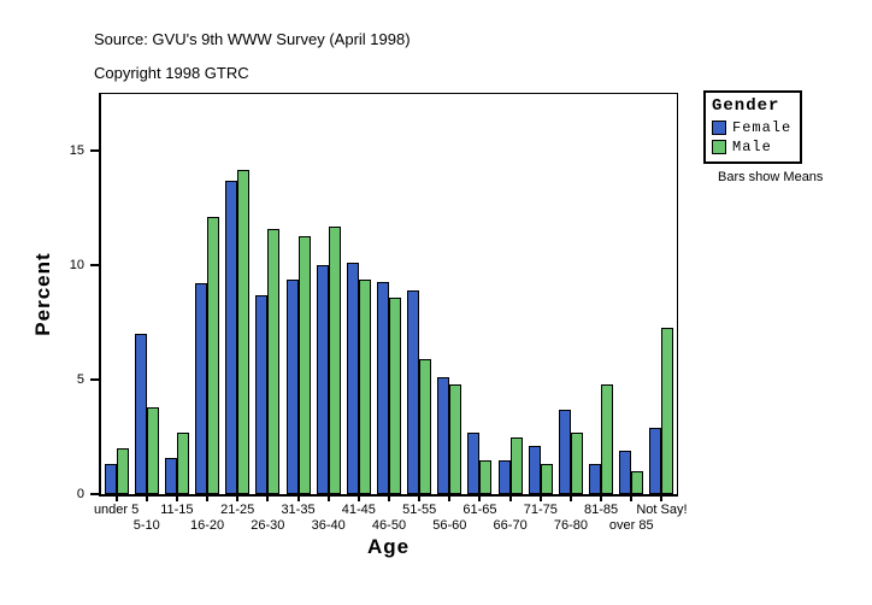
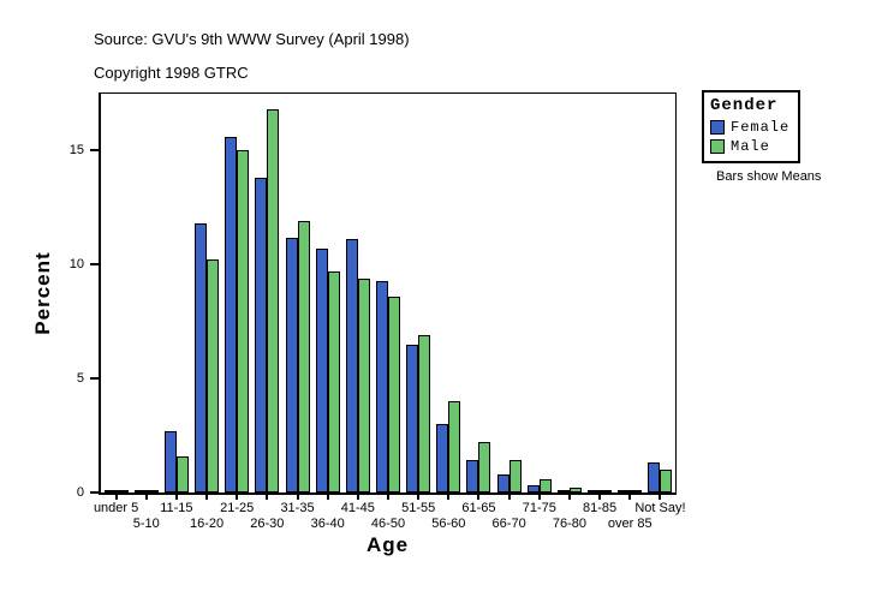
Female/under 5: 1.3 -> 0.1
Male/under 5: 2.0 -> 0.1
Female/5-10: 7.0 -> 0.1
Male/5-10: 3.8 -> 0.1
Female/11-15: 1.6 -> 2.7
Male/11-15: 2.7 -> 1.6
Female/16-20: 9.2 -> 11.8
Male/16-20: 12.1 -> 10.2
Female/21-25: 13.7 -> 15.6
Male/21-25: 14.2 -> 15.0
Female/26-30: 8.7 -> 13.8
Male/26-30: 11.6 -> 16.8
Female/31-35: 9.4 -> 11.2
Male/31-35: 11.3 -> 11.9
Female/36-40: 10.0 -> 10.7
Male/36-40: 11.7 -> 9.7
Female/41-45: 10.1 -> 11.1
Female/51-55: 8.9 -> 6.5
Male/51-55: 5.9 -> 6.9
Female/56-60: 5.1 -> 3.0
Male/56-60: 4.8 -> 4.0
Female/61-65: 2.7 -> 1.4
Male/61-65: 1.5 -> 2.2
Female/66-70: 1.5 -> 0.8
Male/66-70: 2.5 -> 1.4
Female/71-75: 2.1 -> 0.3
Male/71-75: 1.3 -> 0.6
Female/76-80: 3.7 -> 0.1
Male/76-80: 2.7 -> 0.2
Female/81-85: 1.3 -> 0.1
Male/81-85: 4.8 -> 0.1
Female/over 85: 1.9 -> 0.1
Male/over 85: 1.0 -> 0.1
Female/Not Say!: 2.9 -> 1.3
Male/Not Say!: 7.3 -> 1.0
